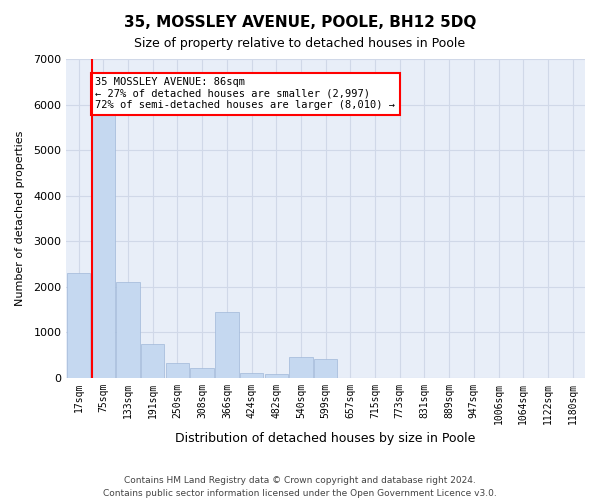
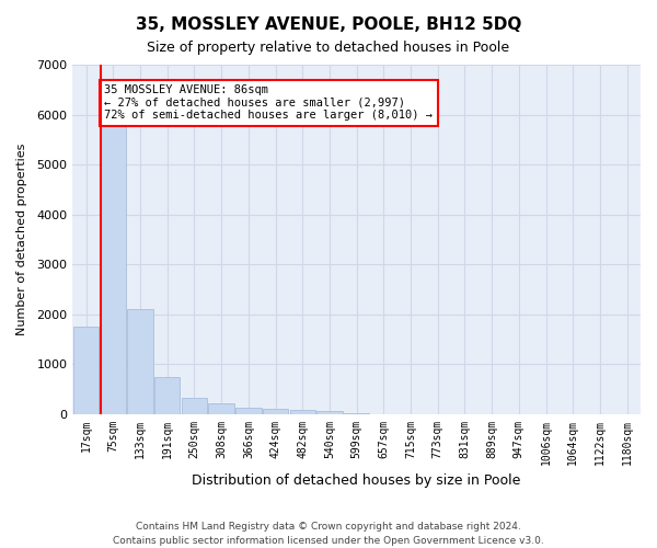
17sqm: 2300 -> 1750
366sqm: 1450 -> 130
540sqm: 450 -> 60
599sqm: 400 -> 20
